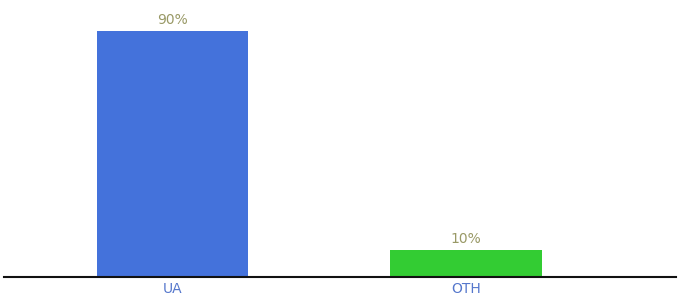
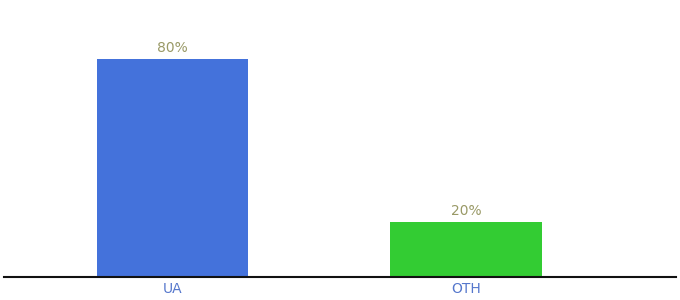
UA: 90% -> 80%
OTH: 10% -> 20%
